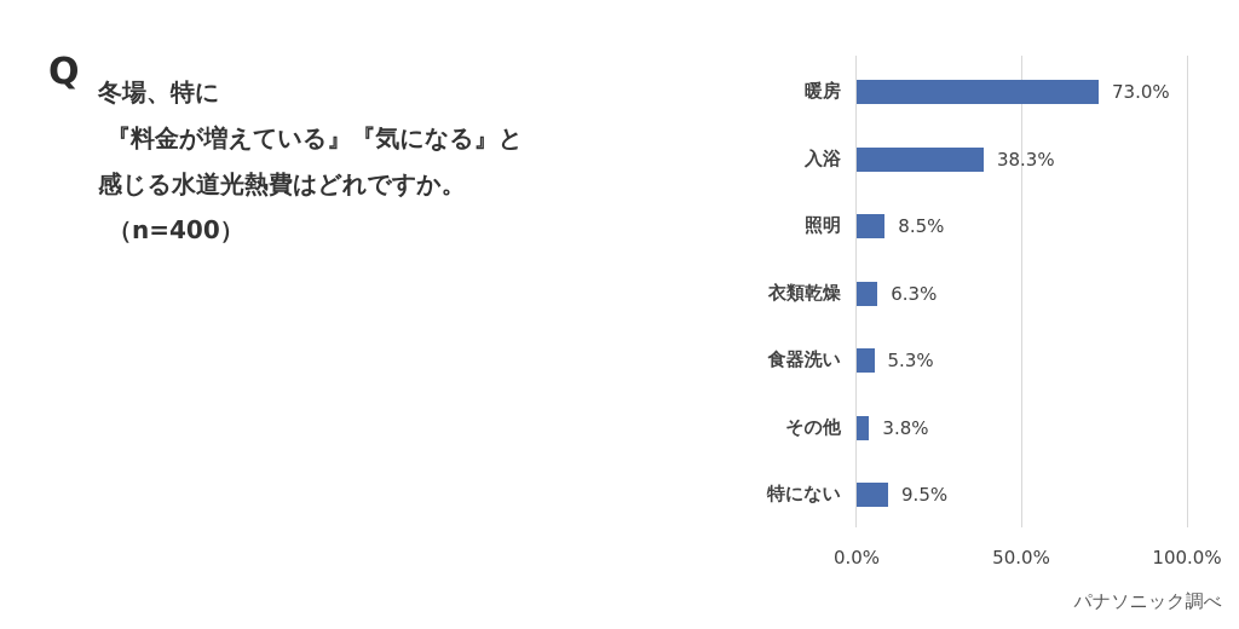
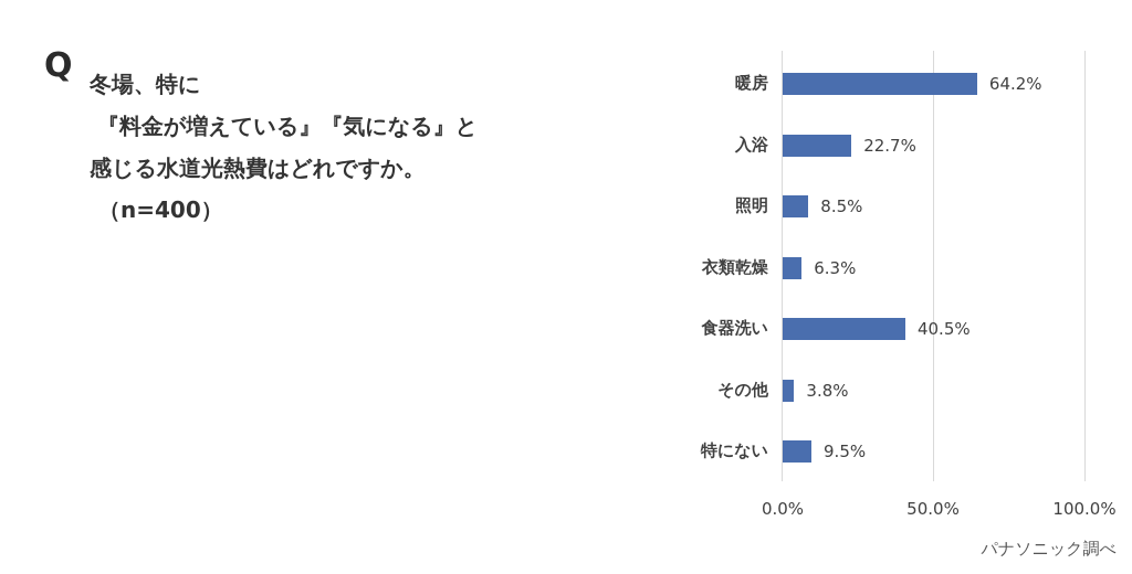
暖房: 73.0% -> 64.2%
入浴: 38.3% -> 22.7%
食器洗い: 5.3% -> 40.5%
